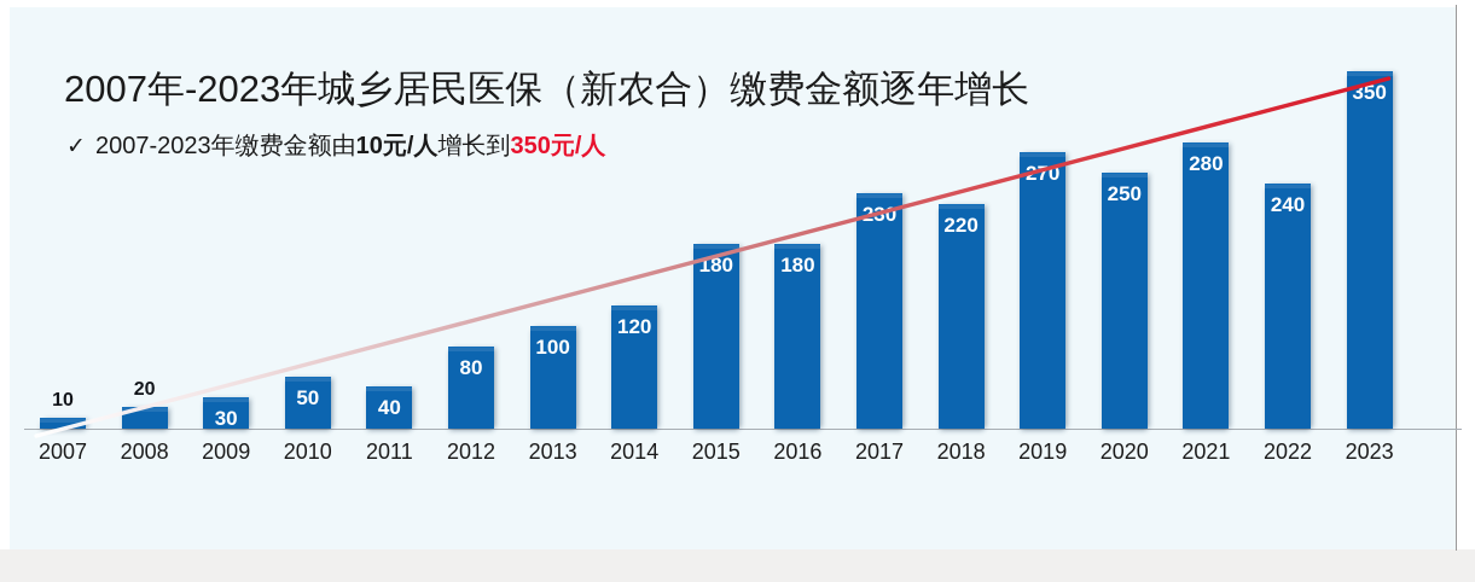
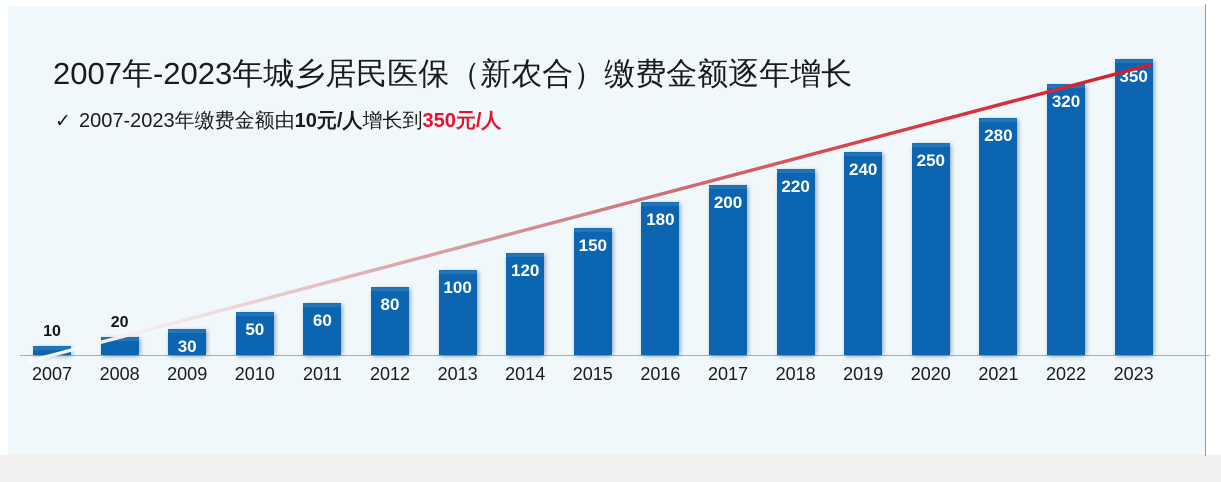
2011: 40 -> 60
2015: 180 -> 150
2017: 230 -> 200
2019: 270 -> 240
2022: 240 -> 320
